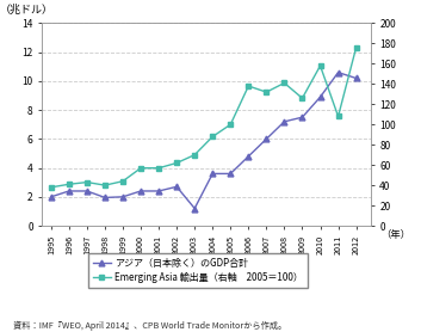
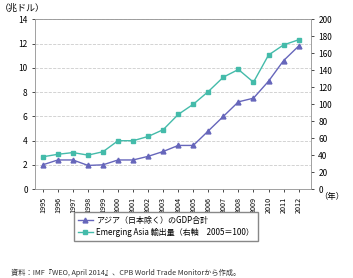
アジア（日本除く）のGDP合計/2003: 1.2 -> 3.1
Emerging Asia 輸出量（右軸 2005＝100）/2006: 138 -> 115
Emerging Asia 輸出量（右軸 2005＝100）/2011: 108 -> 170
アジア（日本除く）のGDP合計/2012: 10.2 -> 11.8
